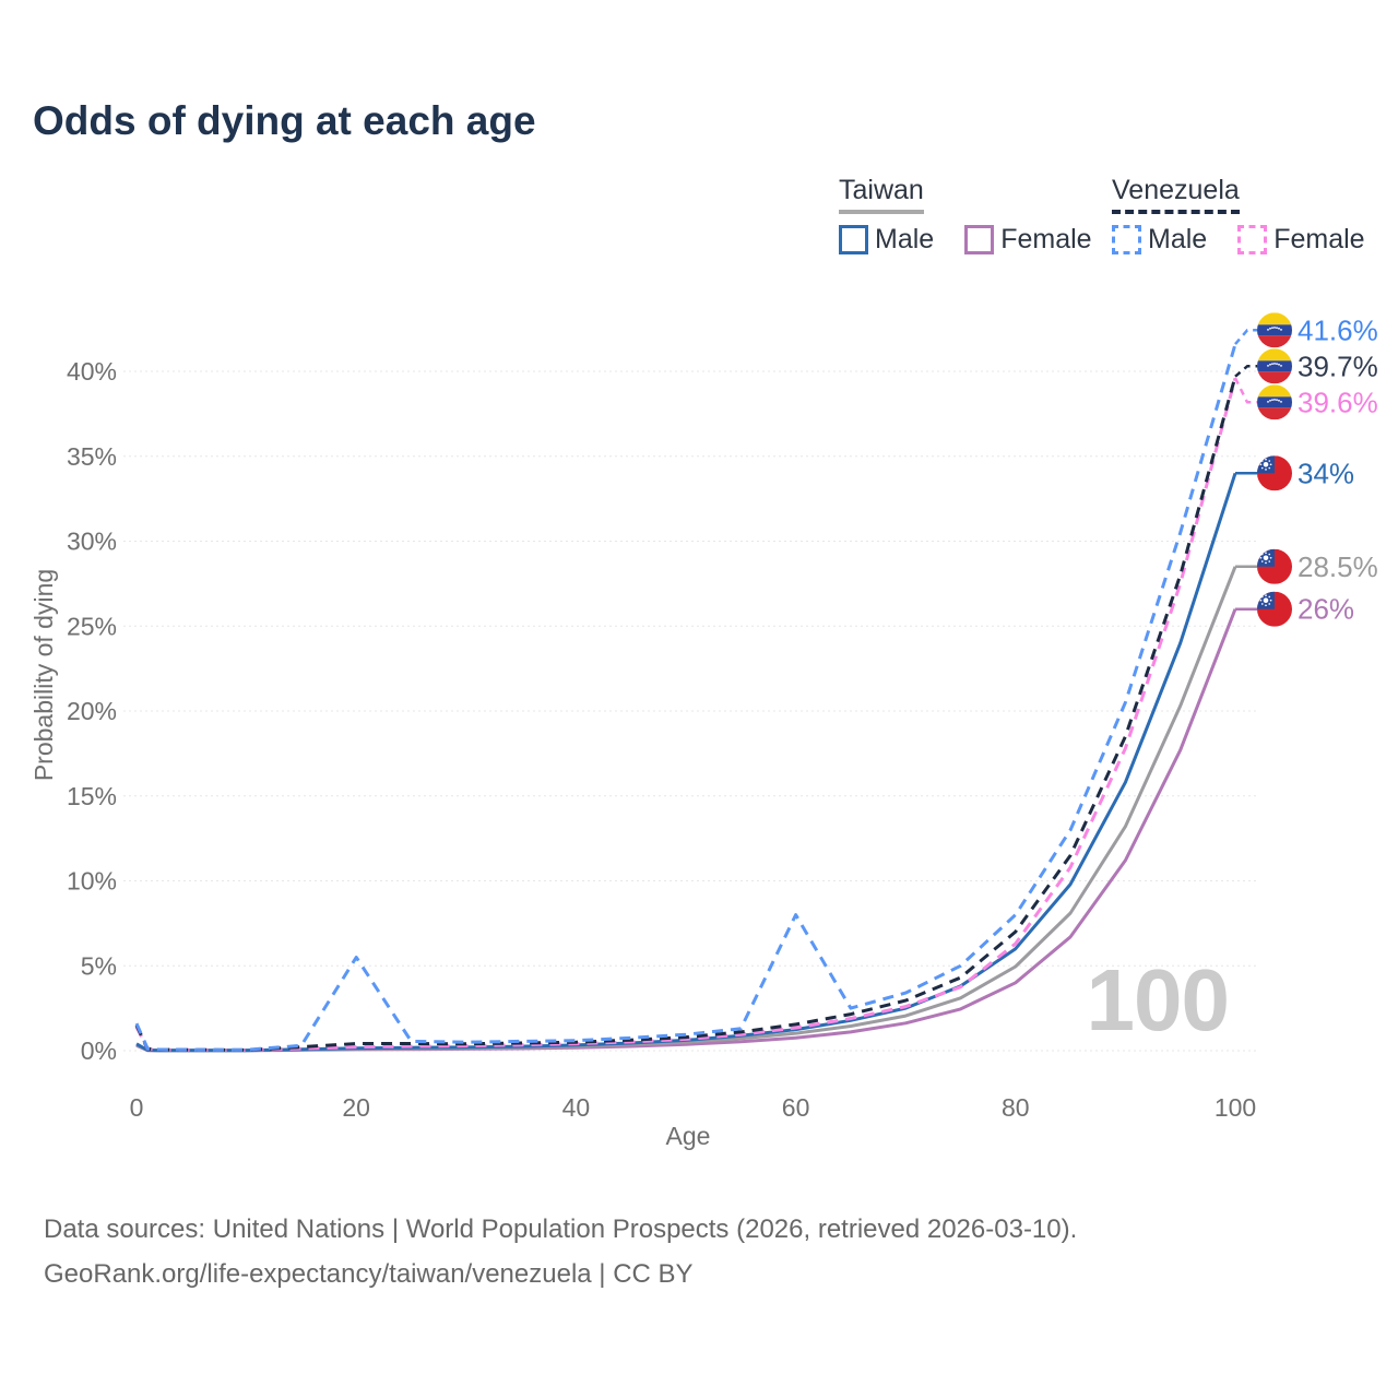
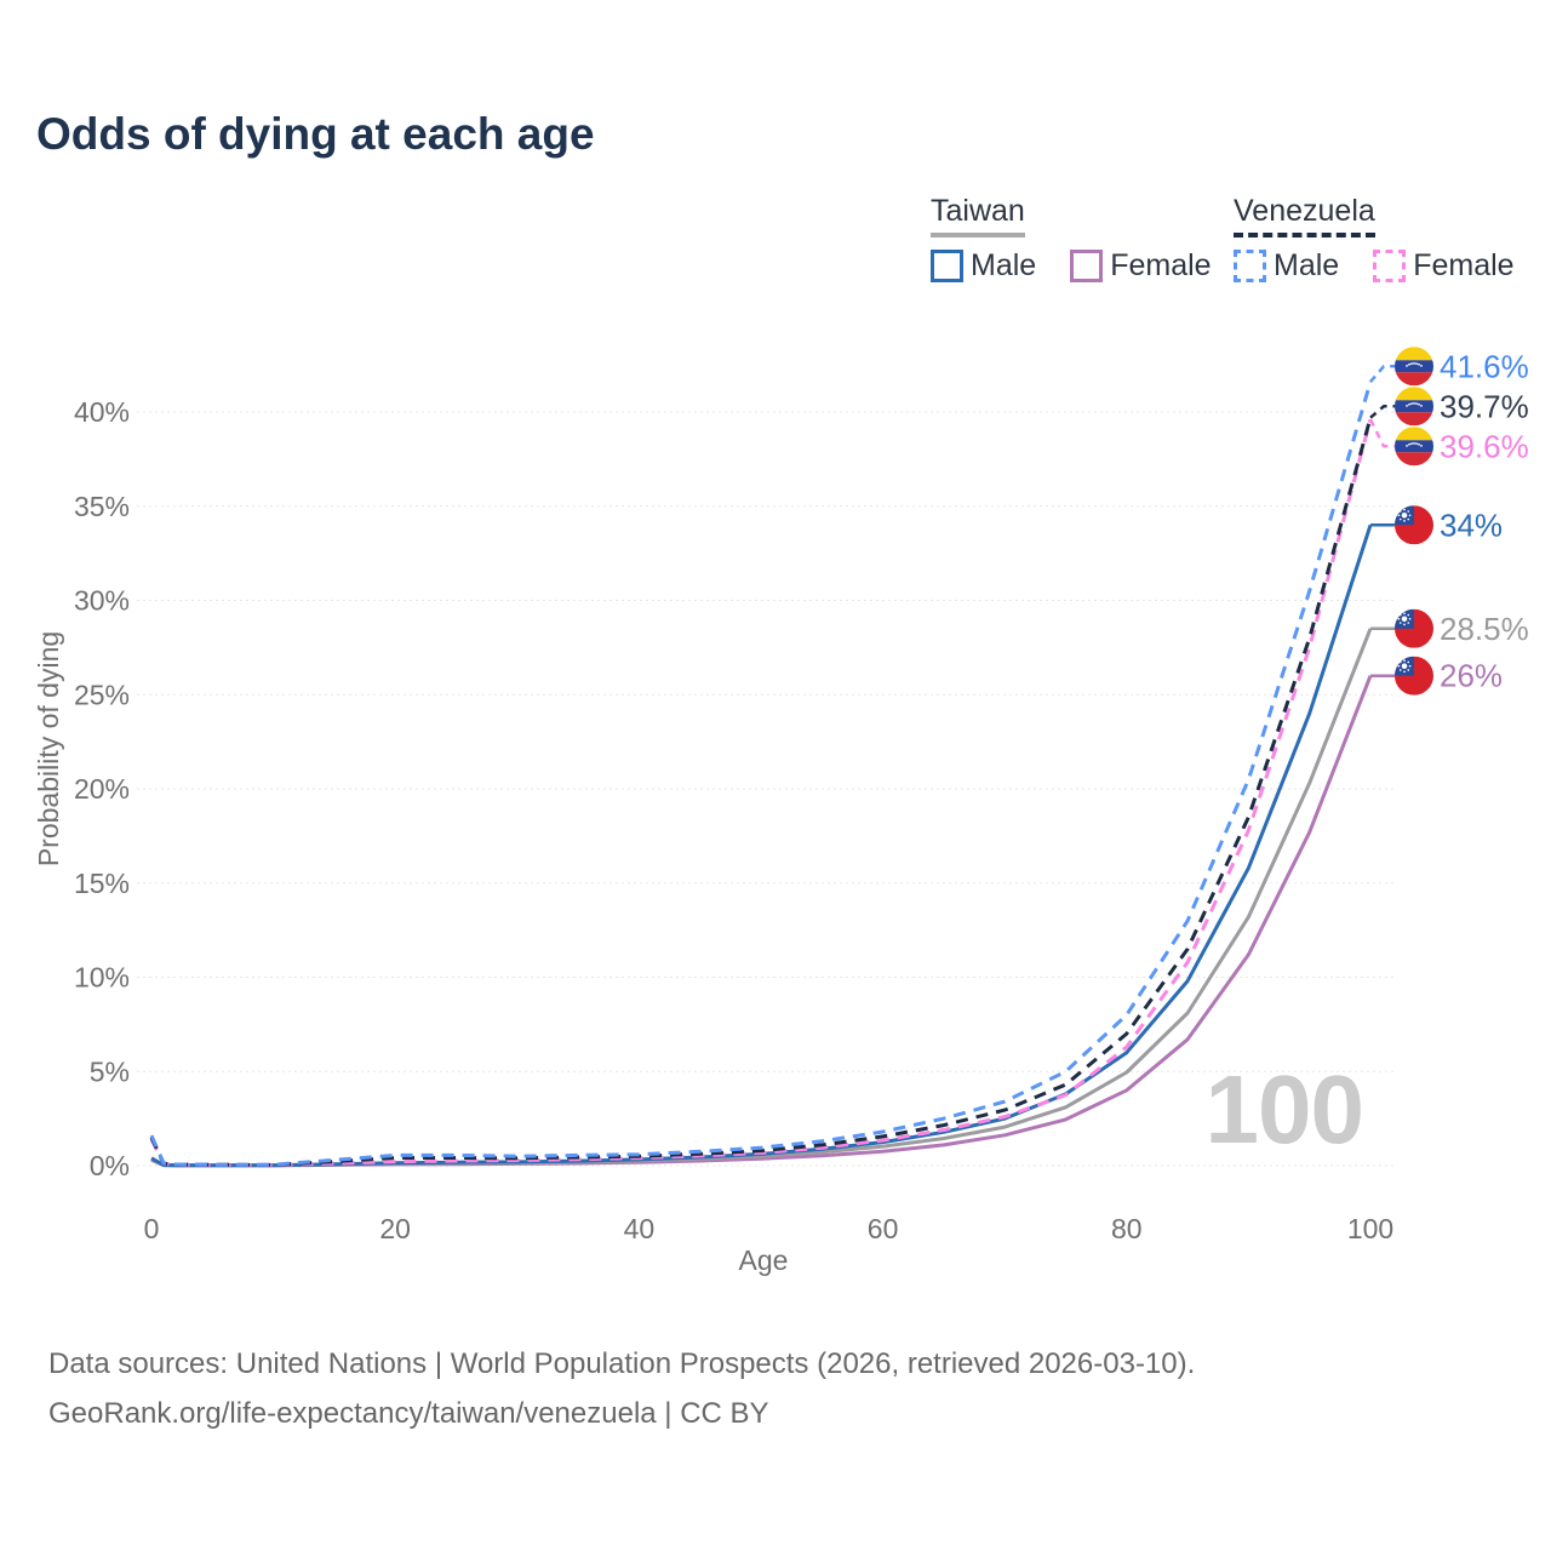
Venezuela Male/20: 5.5% -> 0.6%
Venezuela Male/60: 8.0% -> 1.8%
